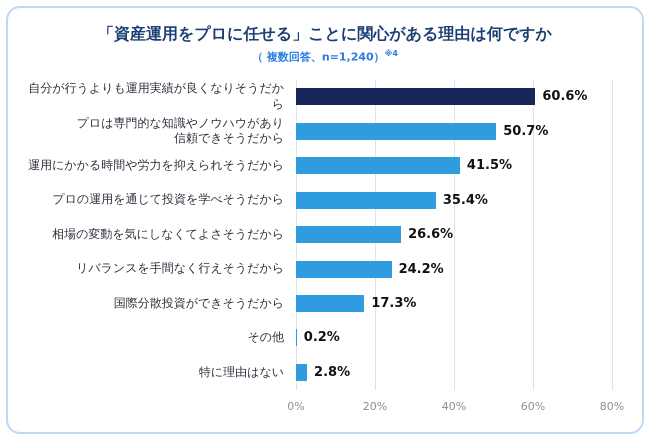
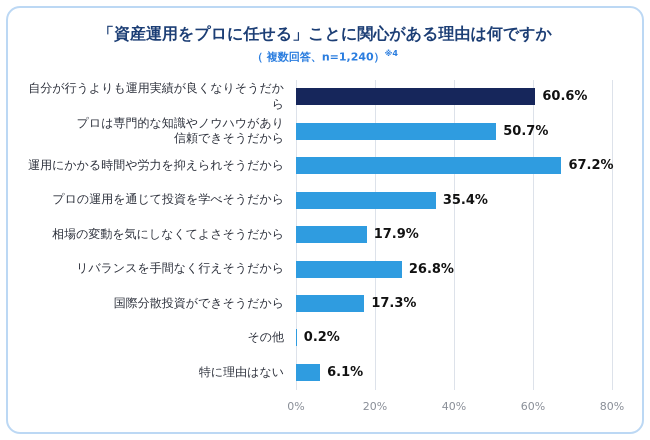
運用にかかる時間や労力を抑えられそうだから: 41.5% -> 67.2%
相場の変動を気にしなくてよさそうだから: 26.6% -> 17.9%
リバランスを手間なく行えそうだから: 24.2% -> 26.8%
特に理由はない: 2.8% -> 6.1%
